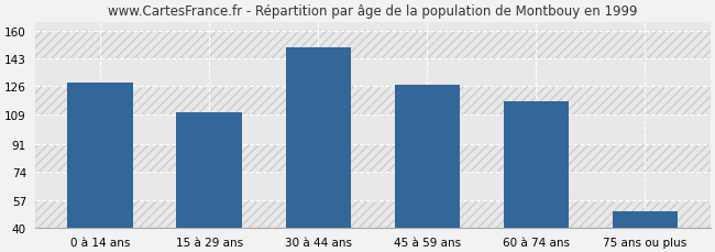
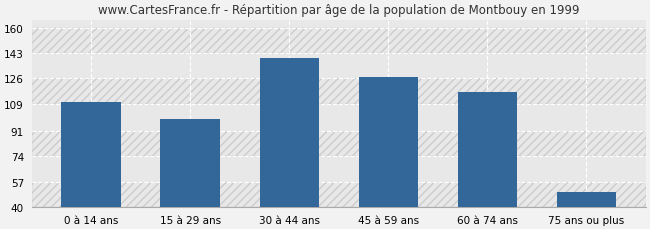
0 à 14 ans: 128 -> 110
15 à 29 ans: 110 -> 99
30 à 44 ans: 150 -> 140
